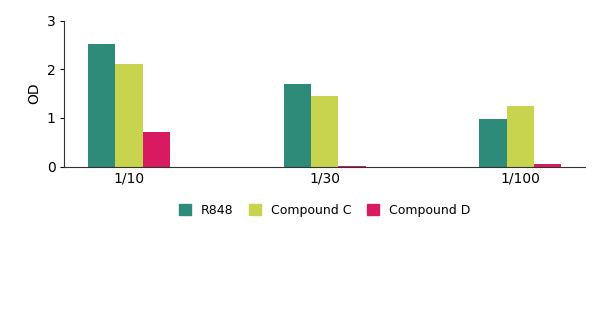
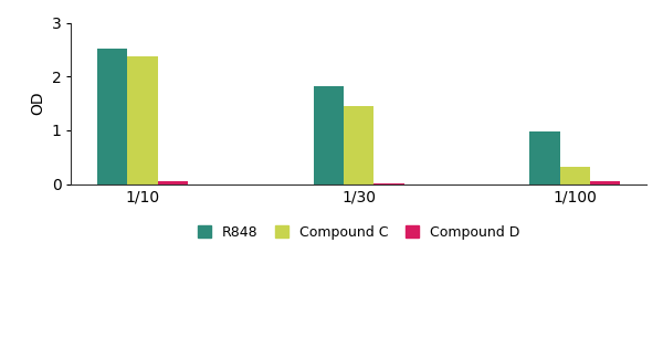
Compound C/1/10: 2.10 -> 2.37
Compound D/1/10: 0.70 -> 0.05
R848/1/30: 1.70 -> 1.82
Compound C/1/100: 1.25 -> 0.32
